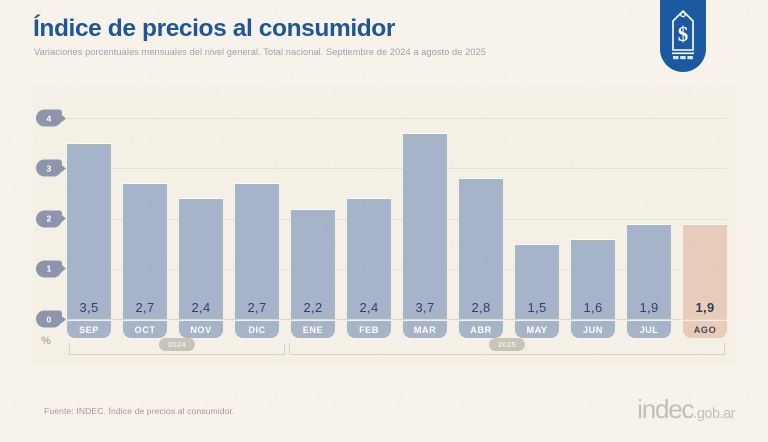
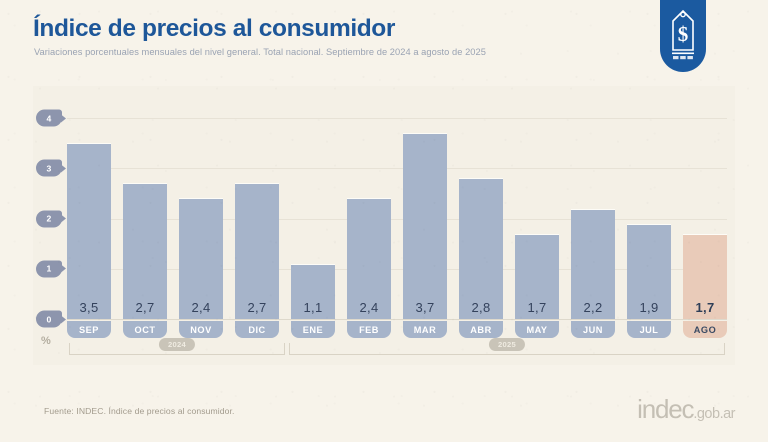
ENE: 2,2 -> 1,1
MAY: 1,5 -> 1,7
JUN: 1,6 -> 2,2
AGO: 1,9 -> 1,7
